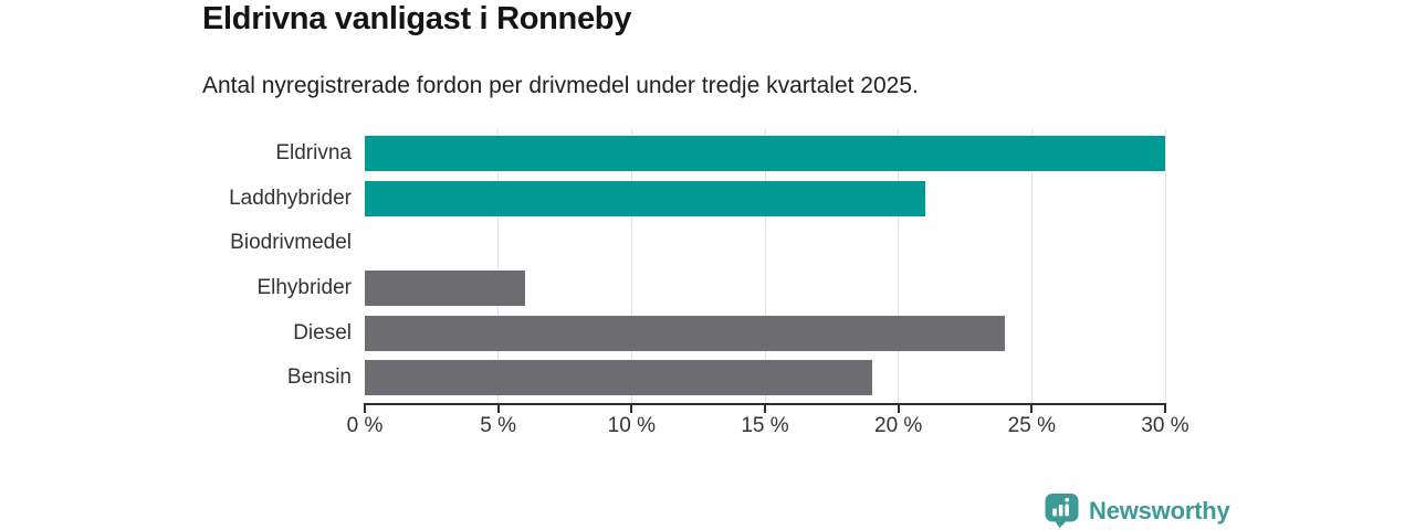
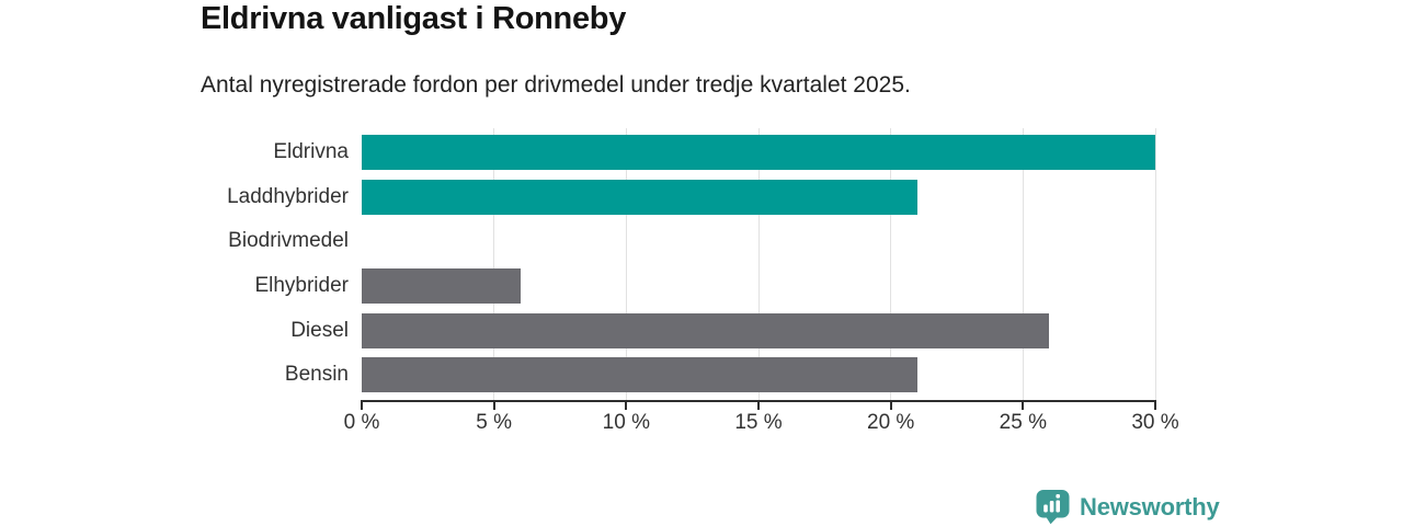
Diesel: 24% -> 26%
Bensin: 19% -> 21%
